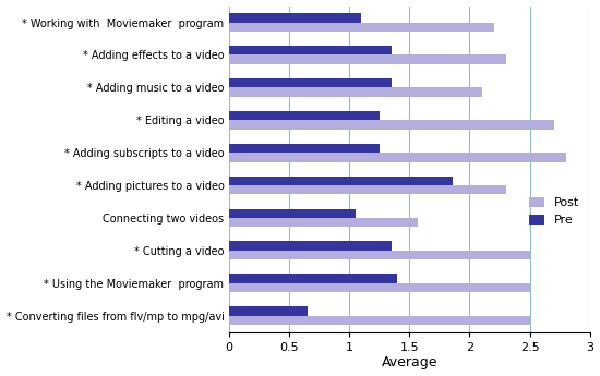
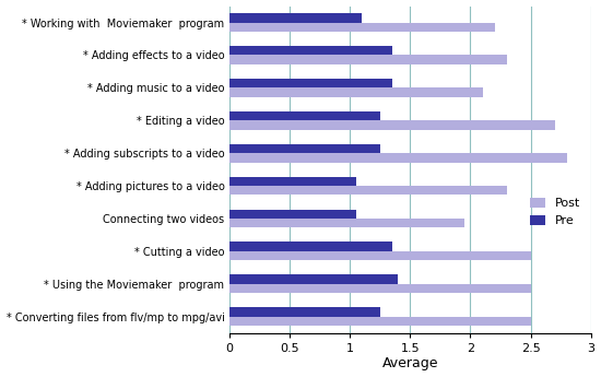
Pre/* Adding pictures to a video: 1.86 -> 1.05
Post/Connecting two videos: 1.57 -> 1.95
Pre/* Converting files from flv/mp to mpg/avi: 0.66 -> 1.25
